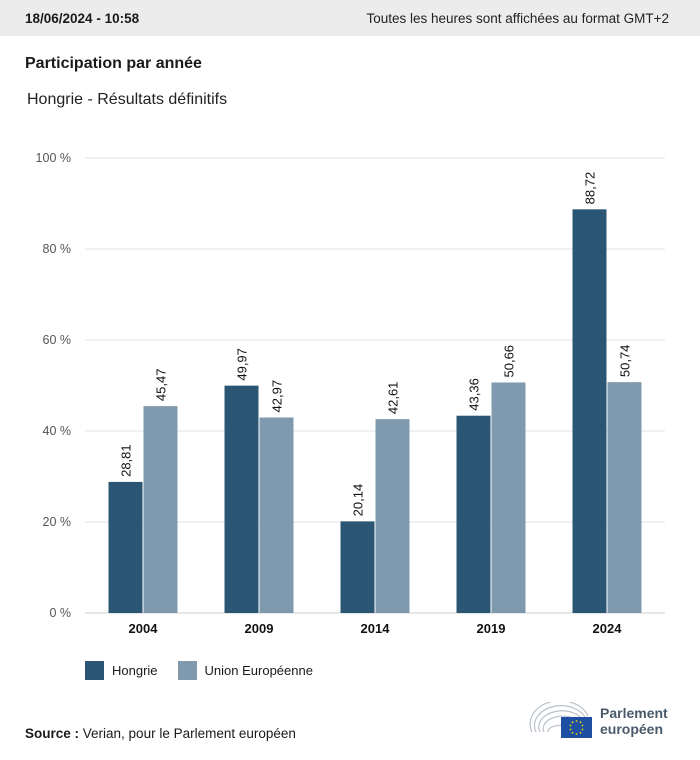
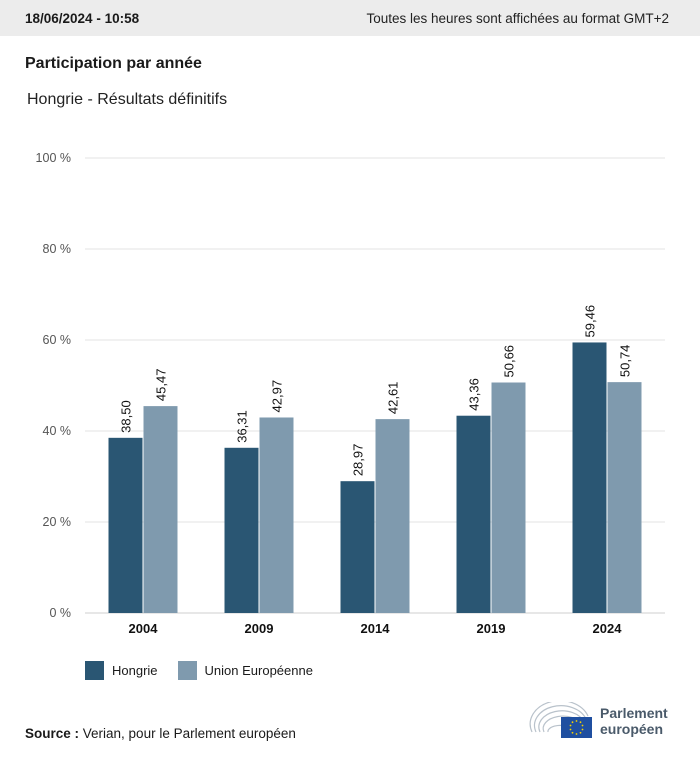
Hongrie/2004: 28,81 -> 38,50
Hongrie/2009: 49,97 -> 36,31
Hongrie/2014: 20,14 -> 28,97
Hongrie/2024: 88,72 -> 59,46
